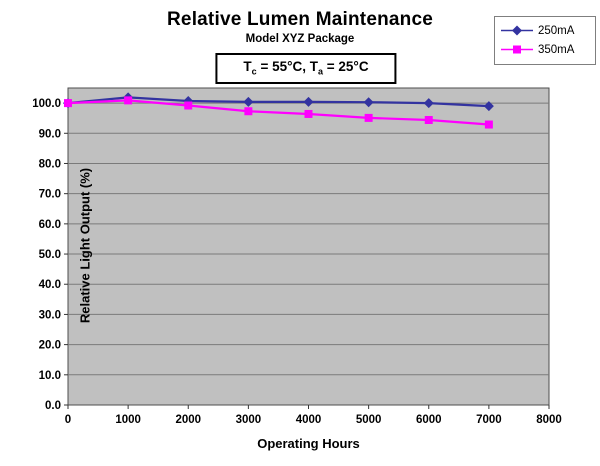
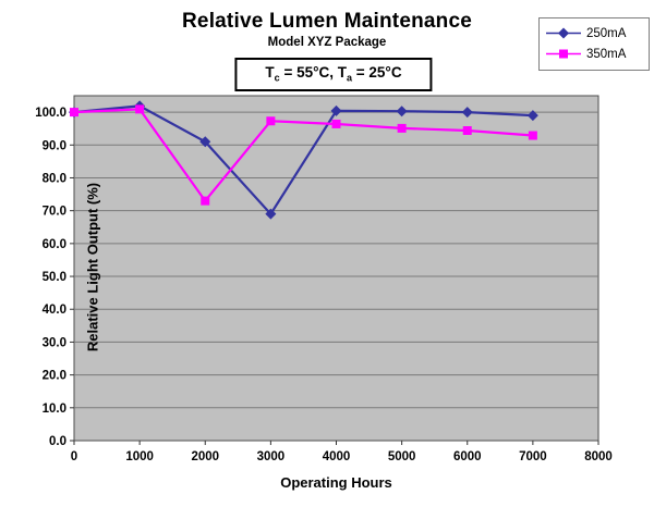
250mA/2000: 101 -> 91
350mA/2000: 99 -> 73
250mA/3000: 100 -> 69
